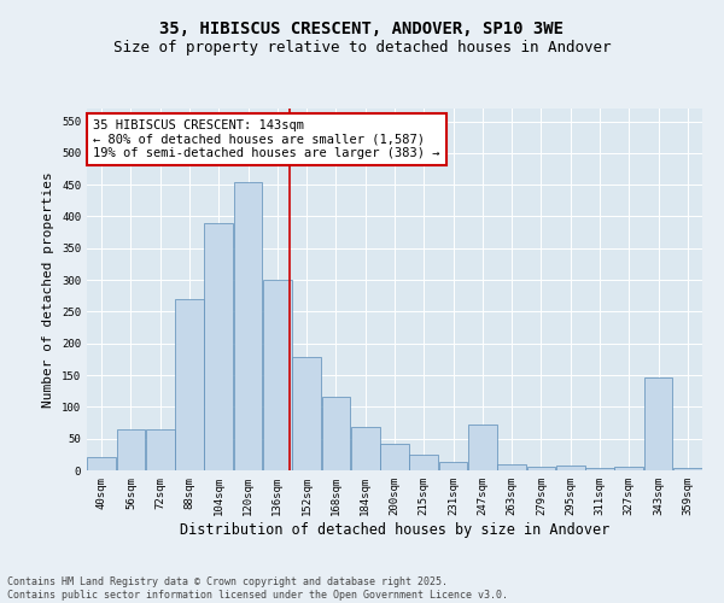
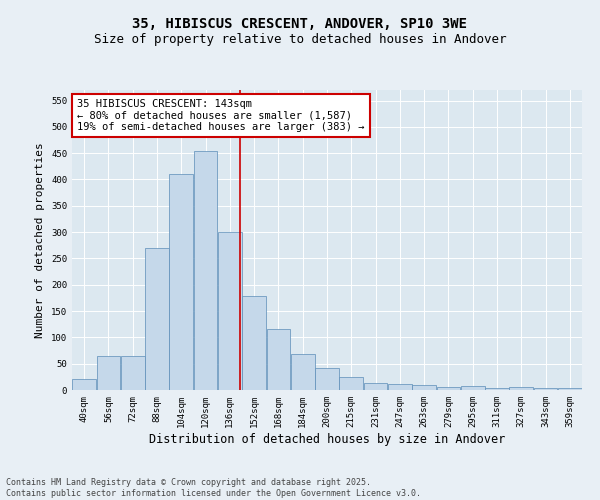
104sqm: 390 -> 410
247sqm: 72 -> 12
343sqm: 146 -> 3
